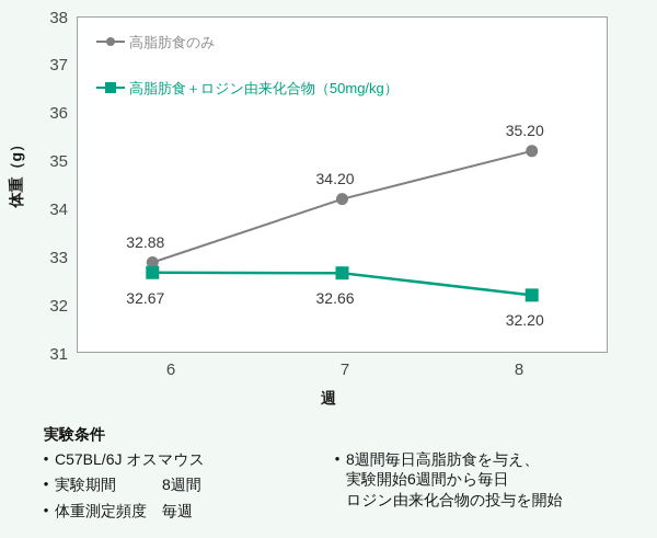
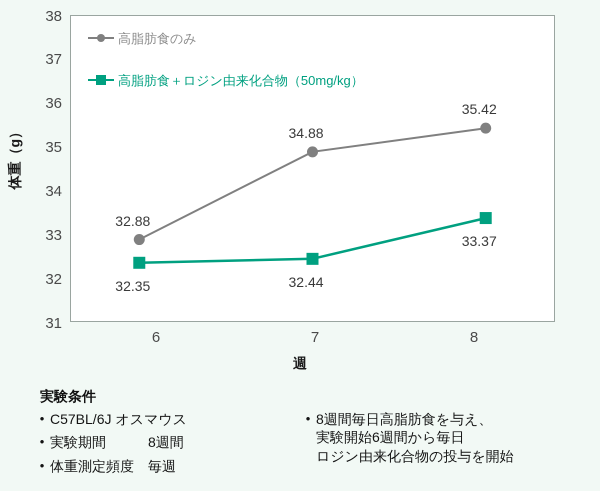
高脂肪食＋ロジン由来化合物（50mg/kg）/6: 32.67 -> 32.35
高脂肪食のみ/7: 34.20 -> 34.88
高脂肪食＋ロジン由来化合物（50mg/kg）/7: 32.66 -> 32.44
高脂肪食のみ/8: 35.20 -> 35.42
高脂肪食＋ロジン由来化合物（50mg/kg）/8: 32.20 -> 33.37
